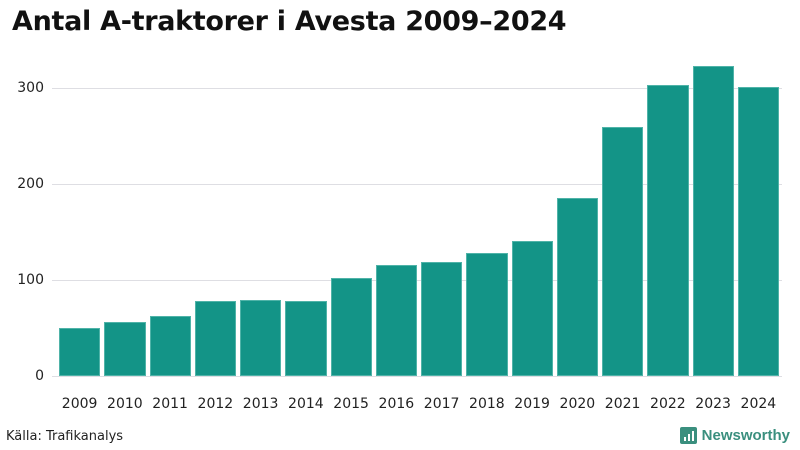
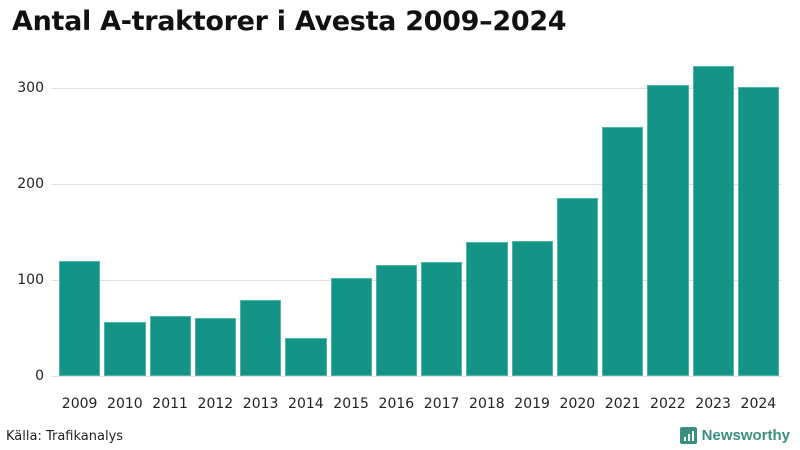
2009: 50 -> 120
2012: 80 -> 60
2014: 80 -> 40
2018: 130 -> 140
